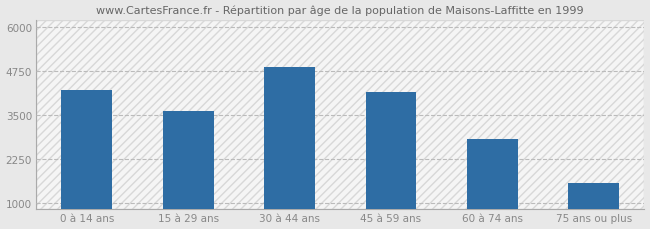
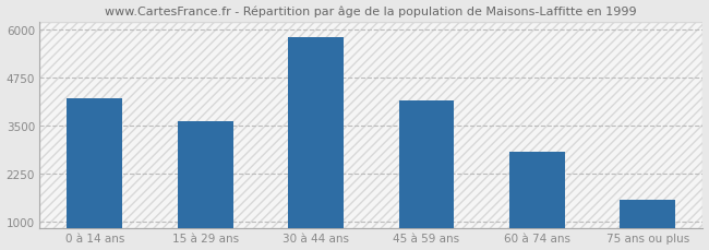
30 à 44 ans: 4870 -> 5800
